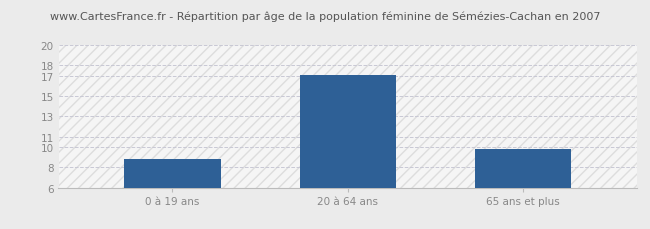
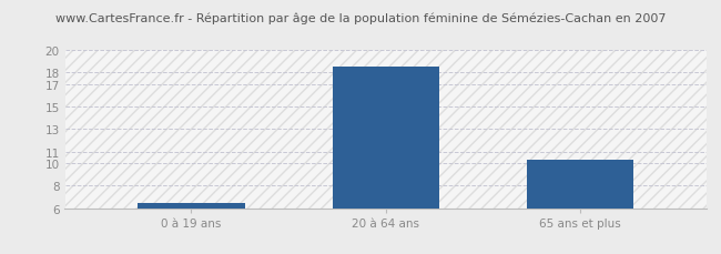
0 à 19 ans: 8.8 -> 6.5
20 à 64 ans: 17.1 -> 18.5
65 ans et plus: 9.8 -> 10.3
